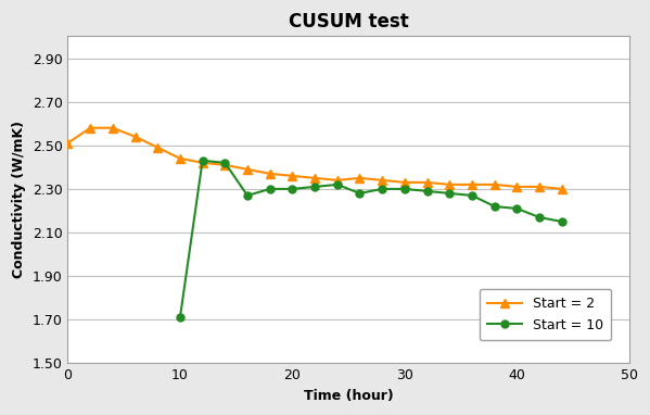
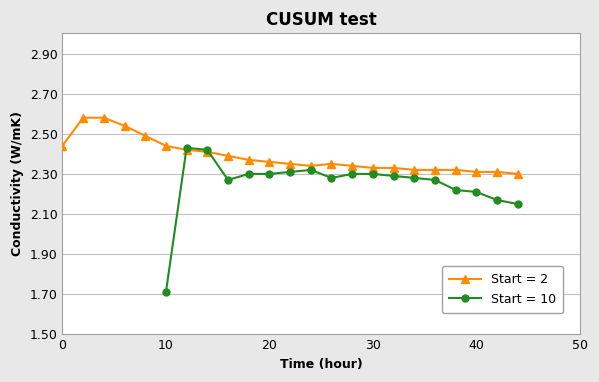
Start = 2/0: 2.51 -> 2.44
